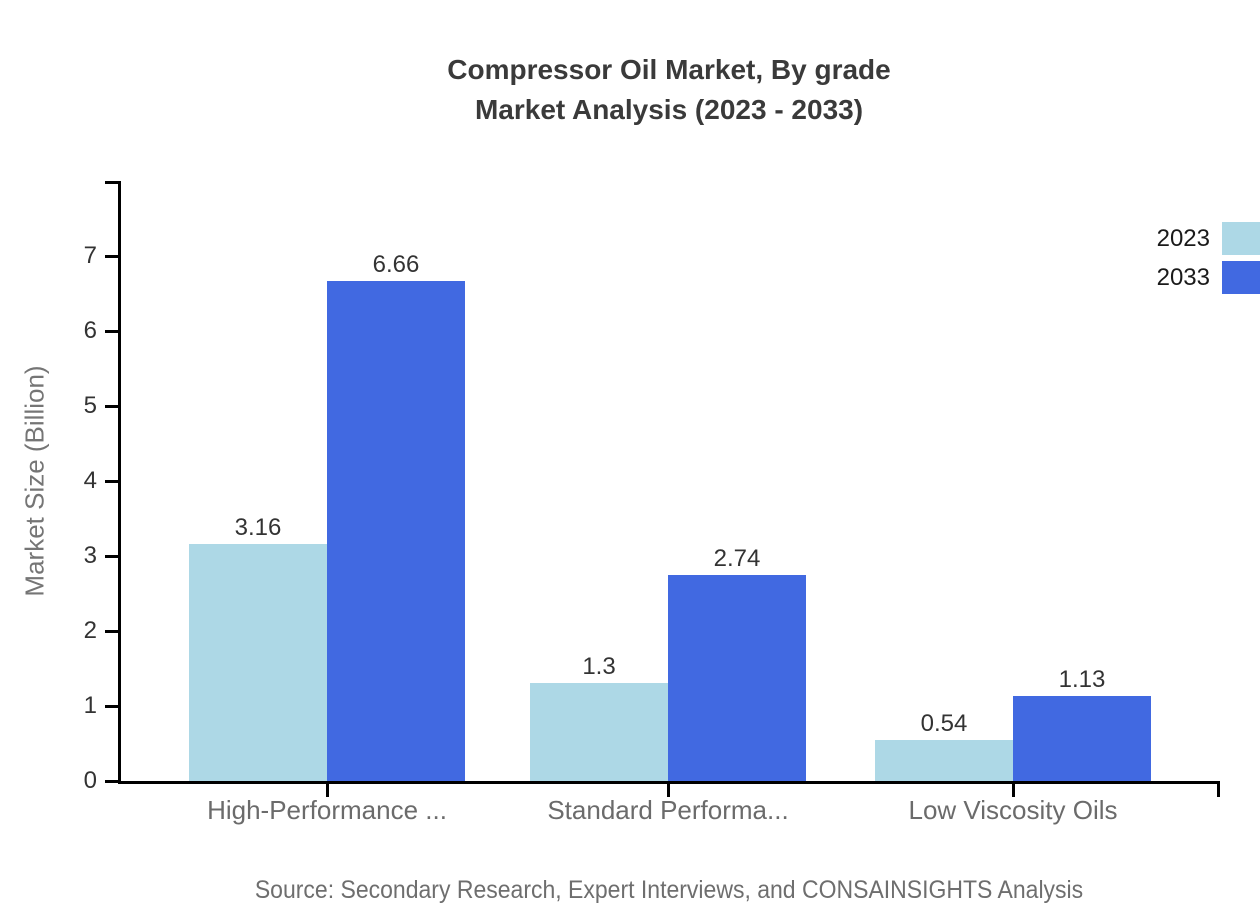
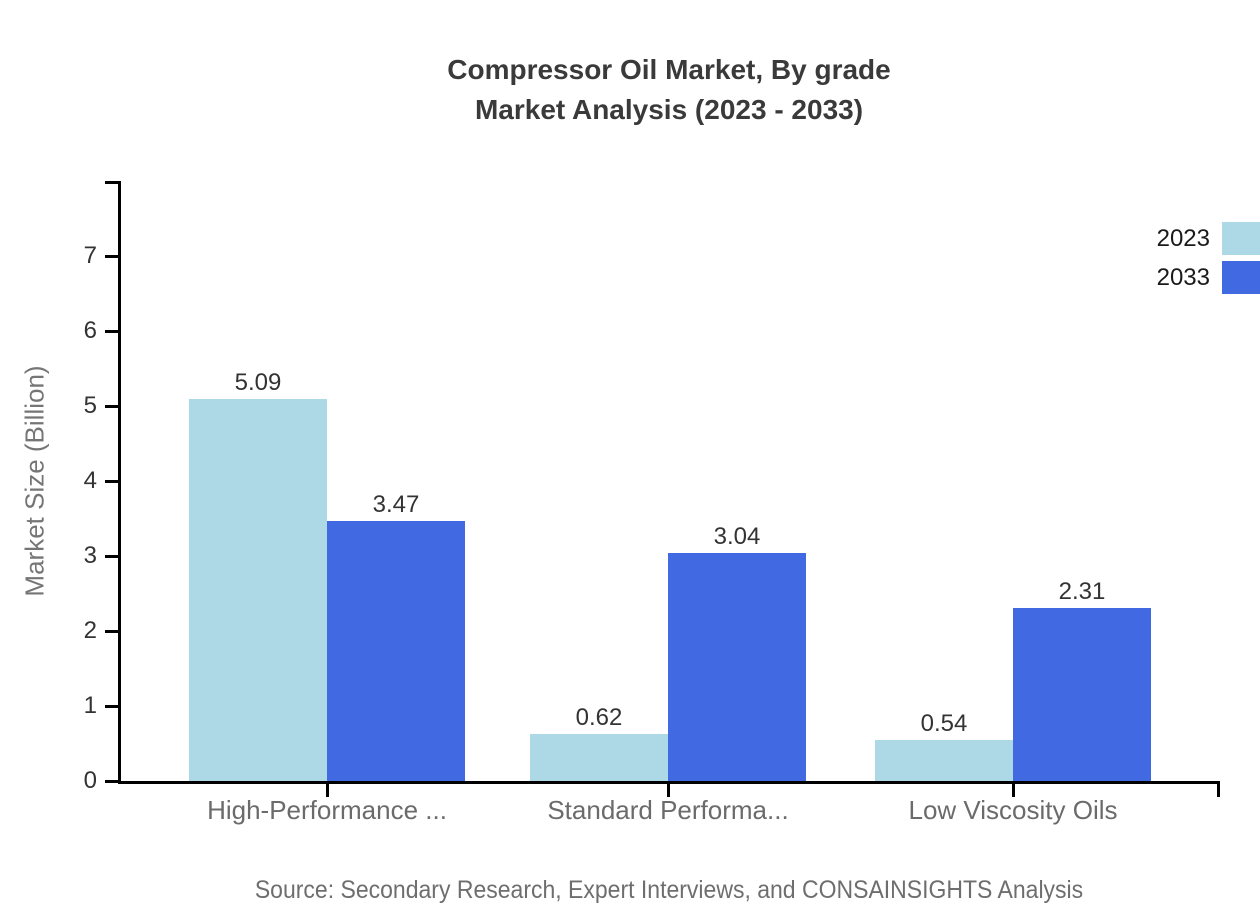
2023/High-Performance ...: 3.16 -> 5.09
2033/High-Performance ...: 6.66 -> 3.47
2023/Standard Performa...: 1.3 -> 0.62
2033/Standard Performa...: 2.74 -> 3.04
2033/Low Viscosity Oils: 1.13 -> 2.31
